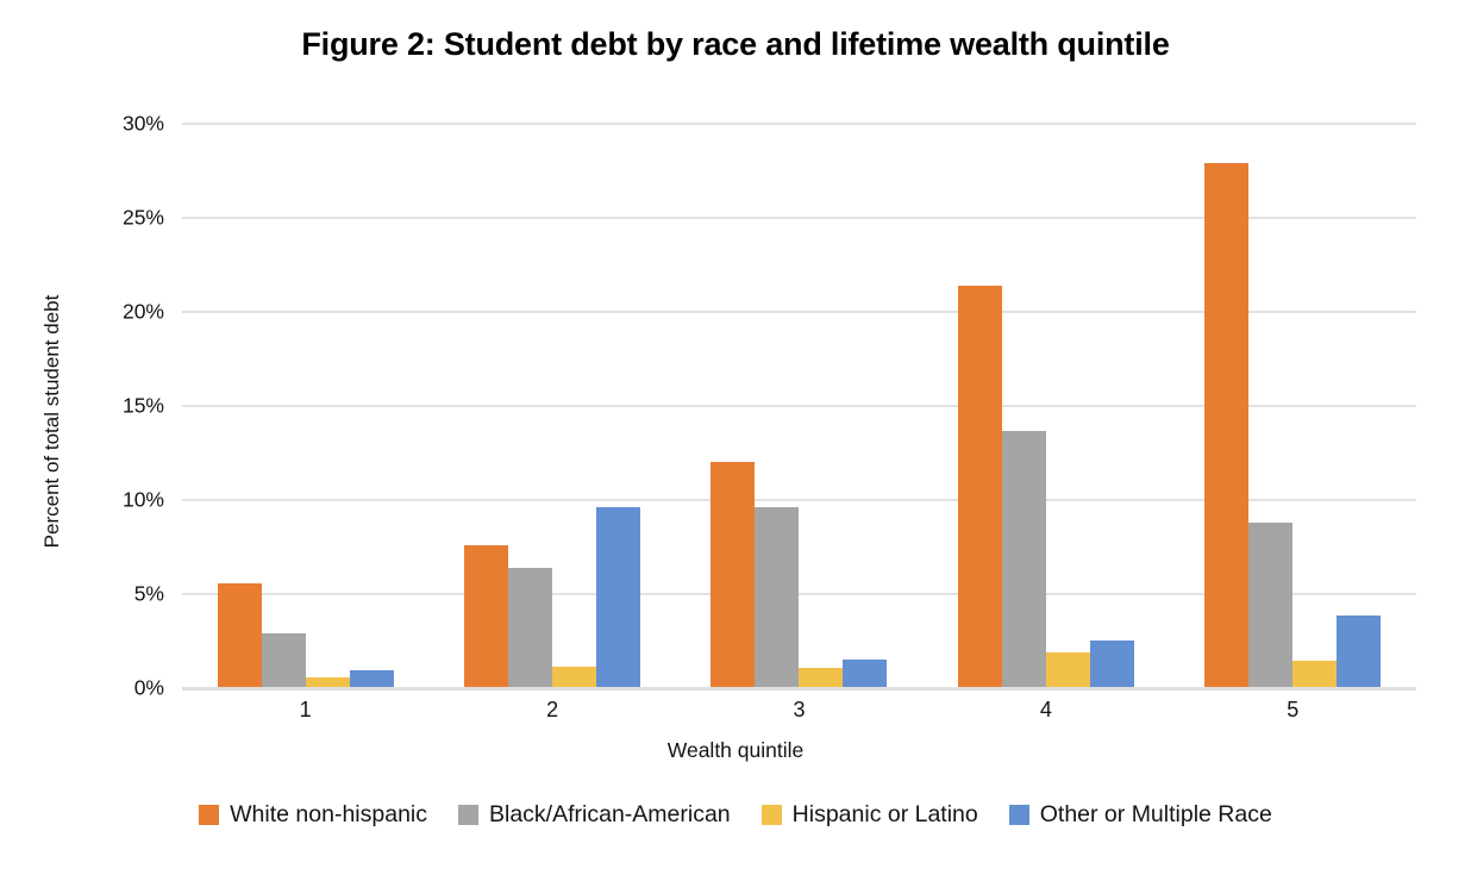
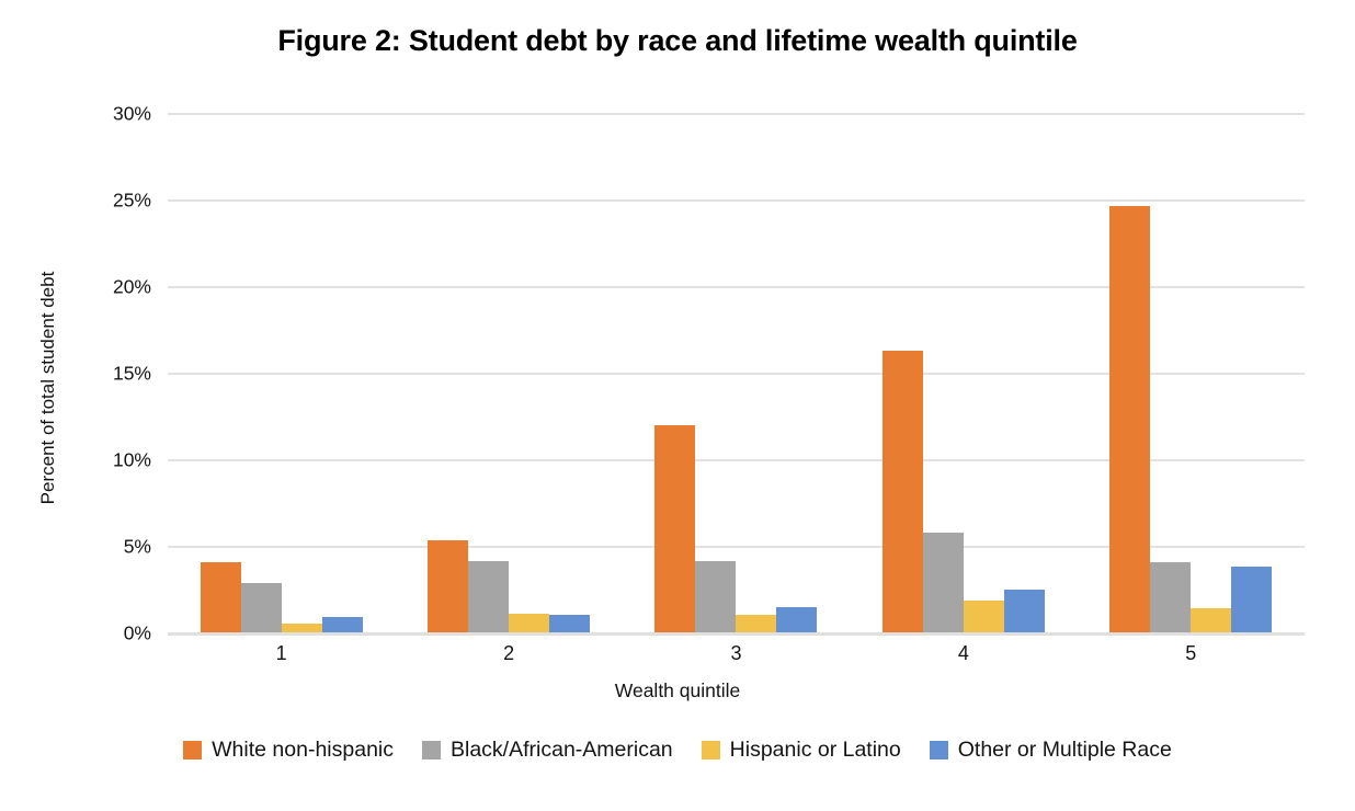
White non-hispanic/1: 5.6% -> 4.1%
White non-hispanic/2: 7.6% -> 5.4%
Black/African-American/2: 6.4% -> 4.2%
Other or Multiple Race/2: 9.6% -> 1.1%
Black/African-American/3: 9.6% -> 4.2%
White non-hispanic/4: 21.4% -> 16.3%
Black/African-American/4: 13.7% -> 5.8%
White non-hispanic/5: 27.9% -> 24.7%
Black/African-American/5: 8.8% -> 4.1%
